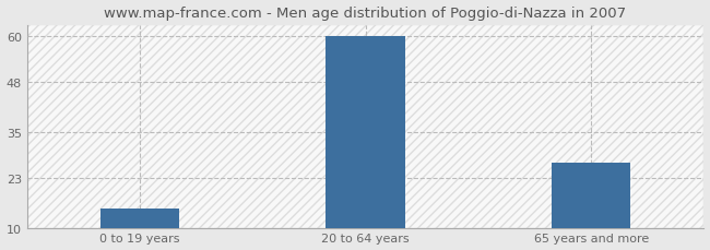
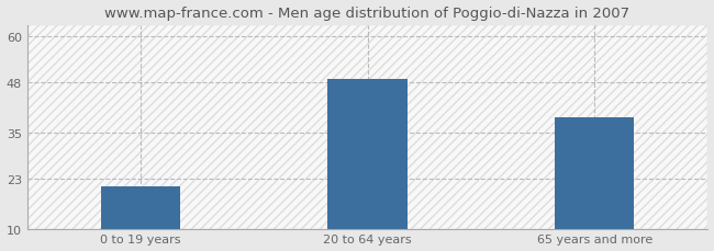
0 to 19 years: 15 -> 21
20 to 64 years: 60 -> 49
65 years and more: 27 -> 39
